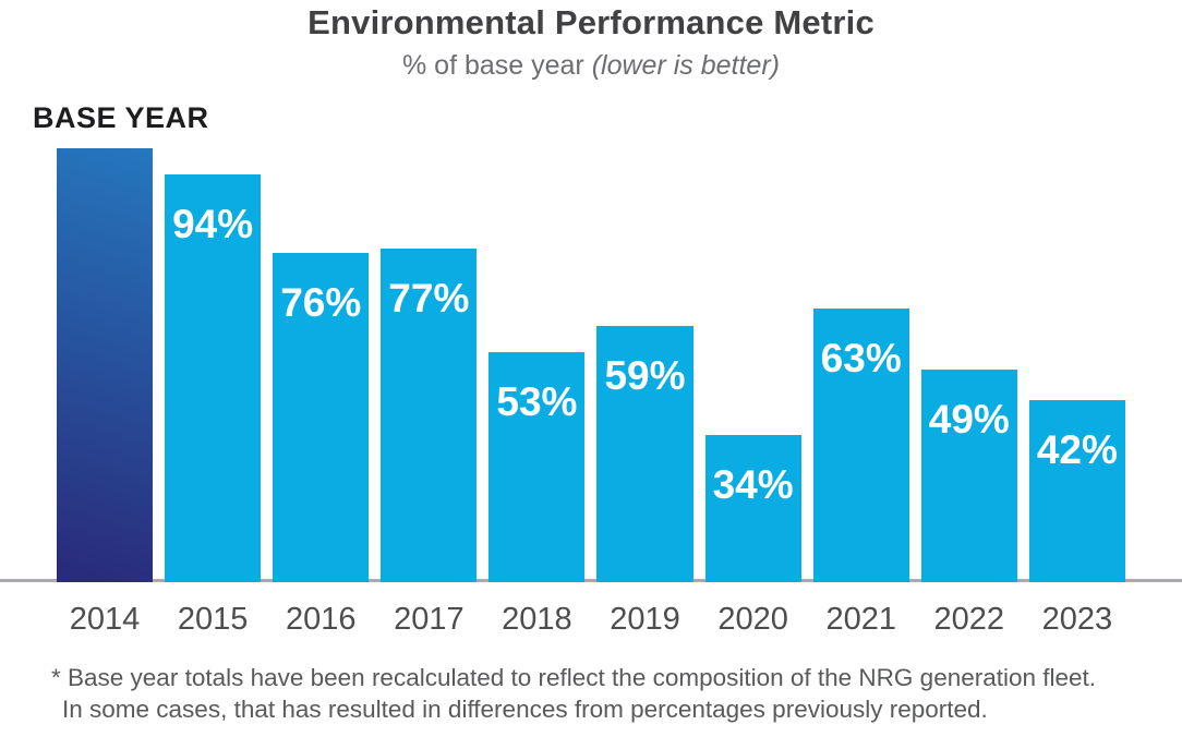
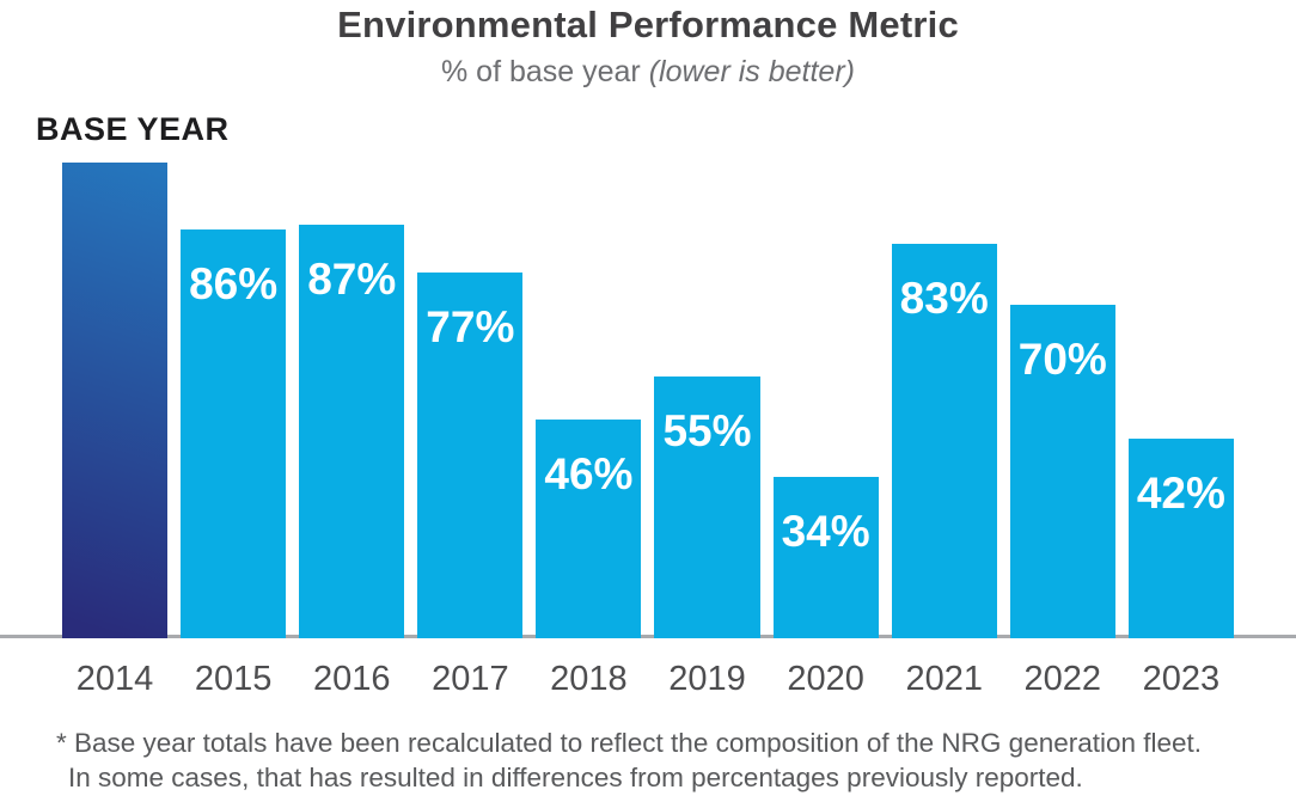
2015: 94% -> 86%
2016: 76% -> 87%
2018: 53% -> 46%
2019: 59% -> 55%
2021: 63% -> 83%
2022: 49% -> 70%
